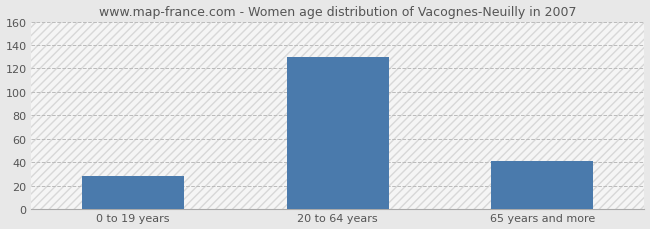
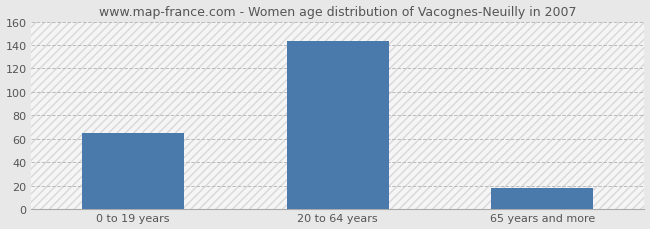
0 to 19 years: 28 -> 65
20 to 64 years: 130 -> 143
65 years and more: 41 -> 18
